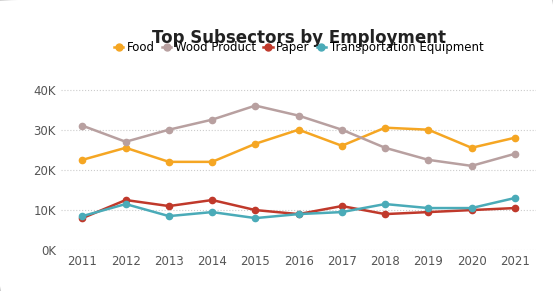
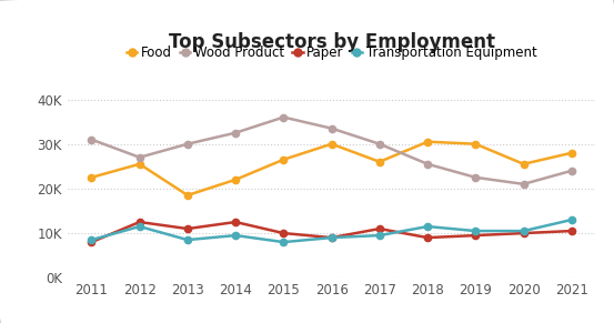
Food/2013: 22.0K -> 18.5K
